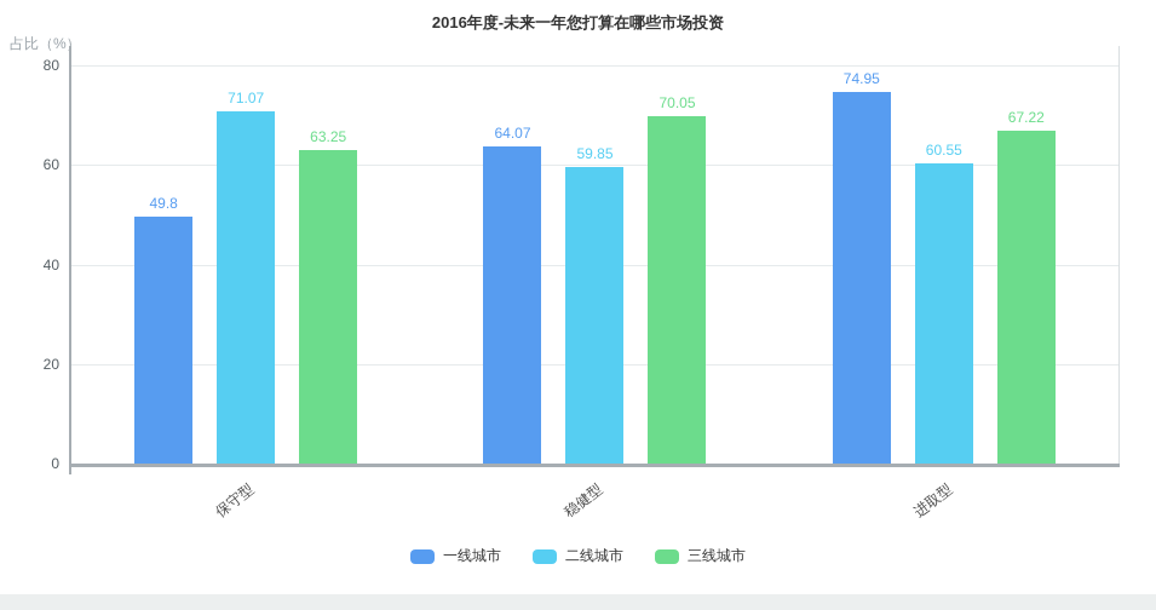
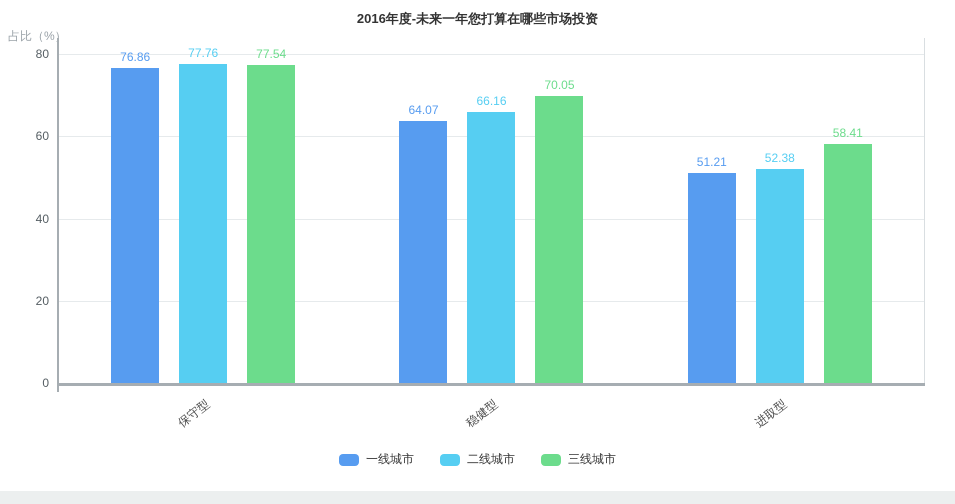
一线城市/保守型: 49.8 -> 76.86
二线城市/保守型: 71.07 -> 77.76
三线城市/保守型: 63.25 -> 77.54
二线城市/稳健型: 59.85 -> 66.16
一线城市/进取型: 74.95 -> 51.21
二线城市/进取型: 60.55 -> 52.38
三线城市/进取型: 67.22 -> 58.41
